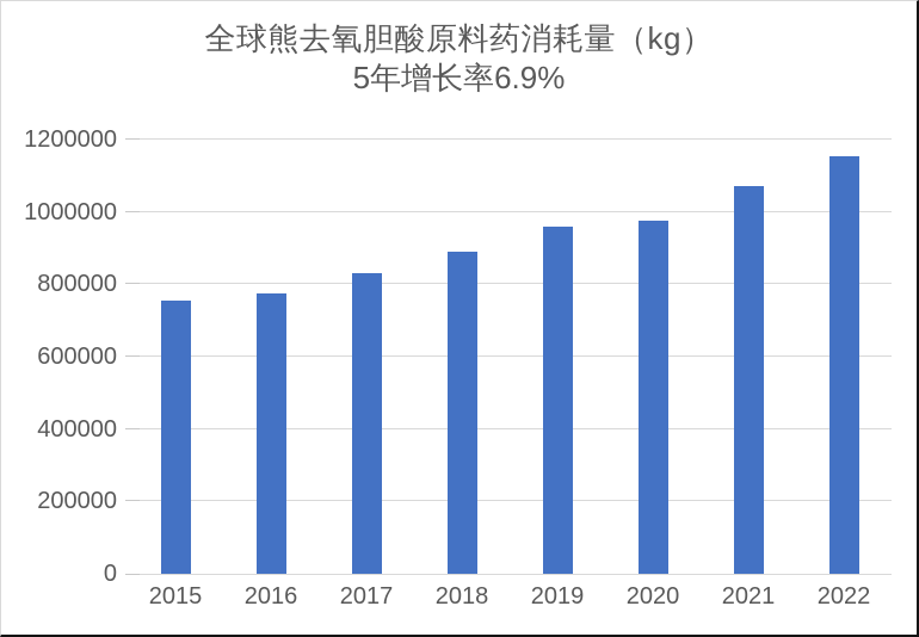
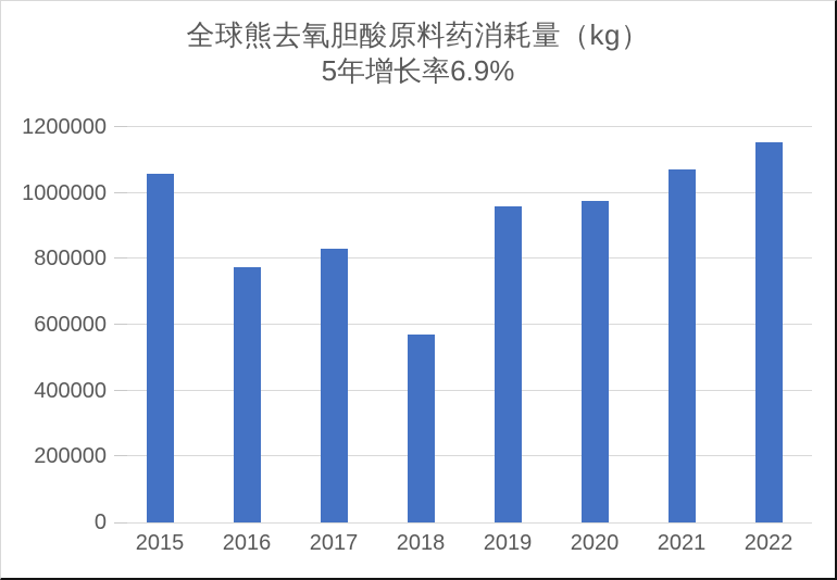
2015: 760000 -> 1060000
2018: 890000 -> 570000
